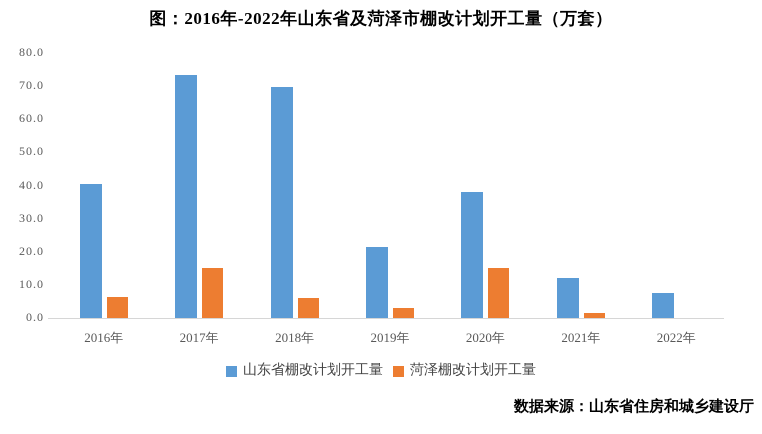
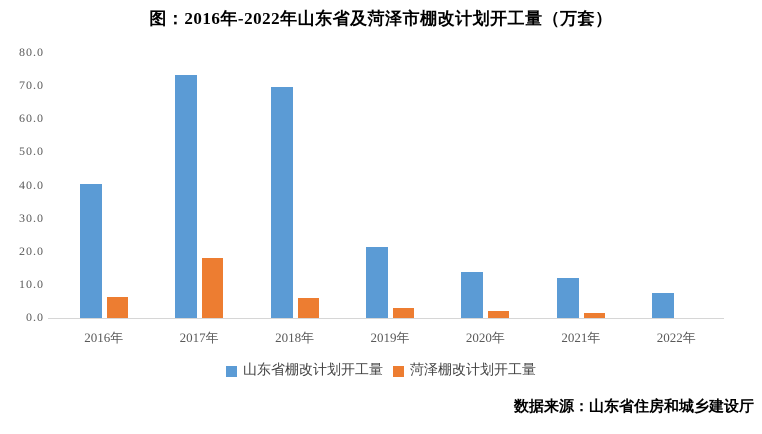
菏泽棚改计划开工量/2017年: 15 -> 18
山东省棚改计划开工量/2020年: 38 -> 14
菏泽棚改计划开工量/2020年: 15 -> 2
